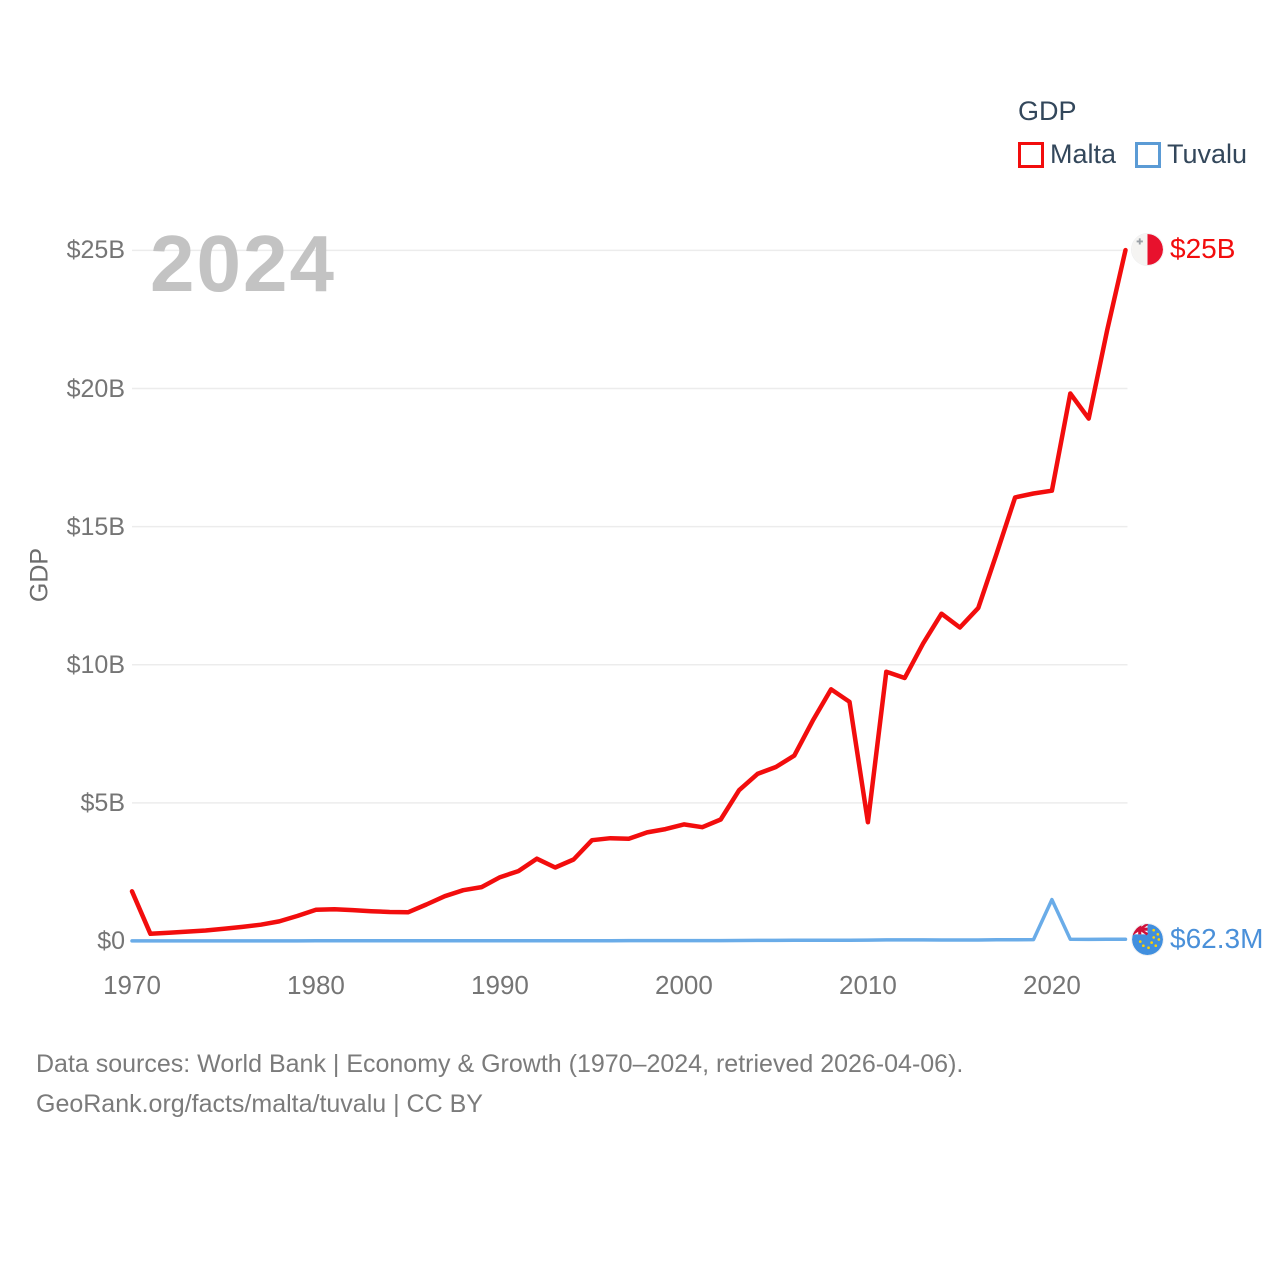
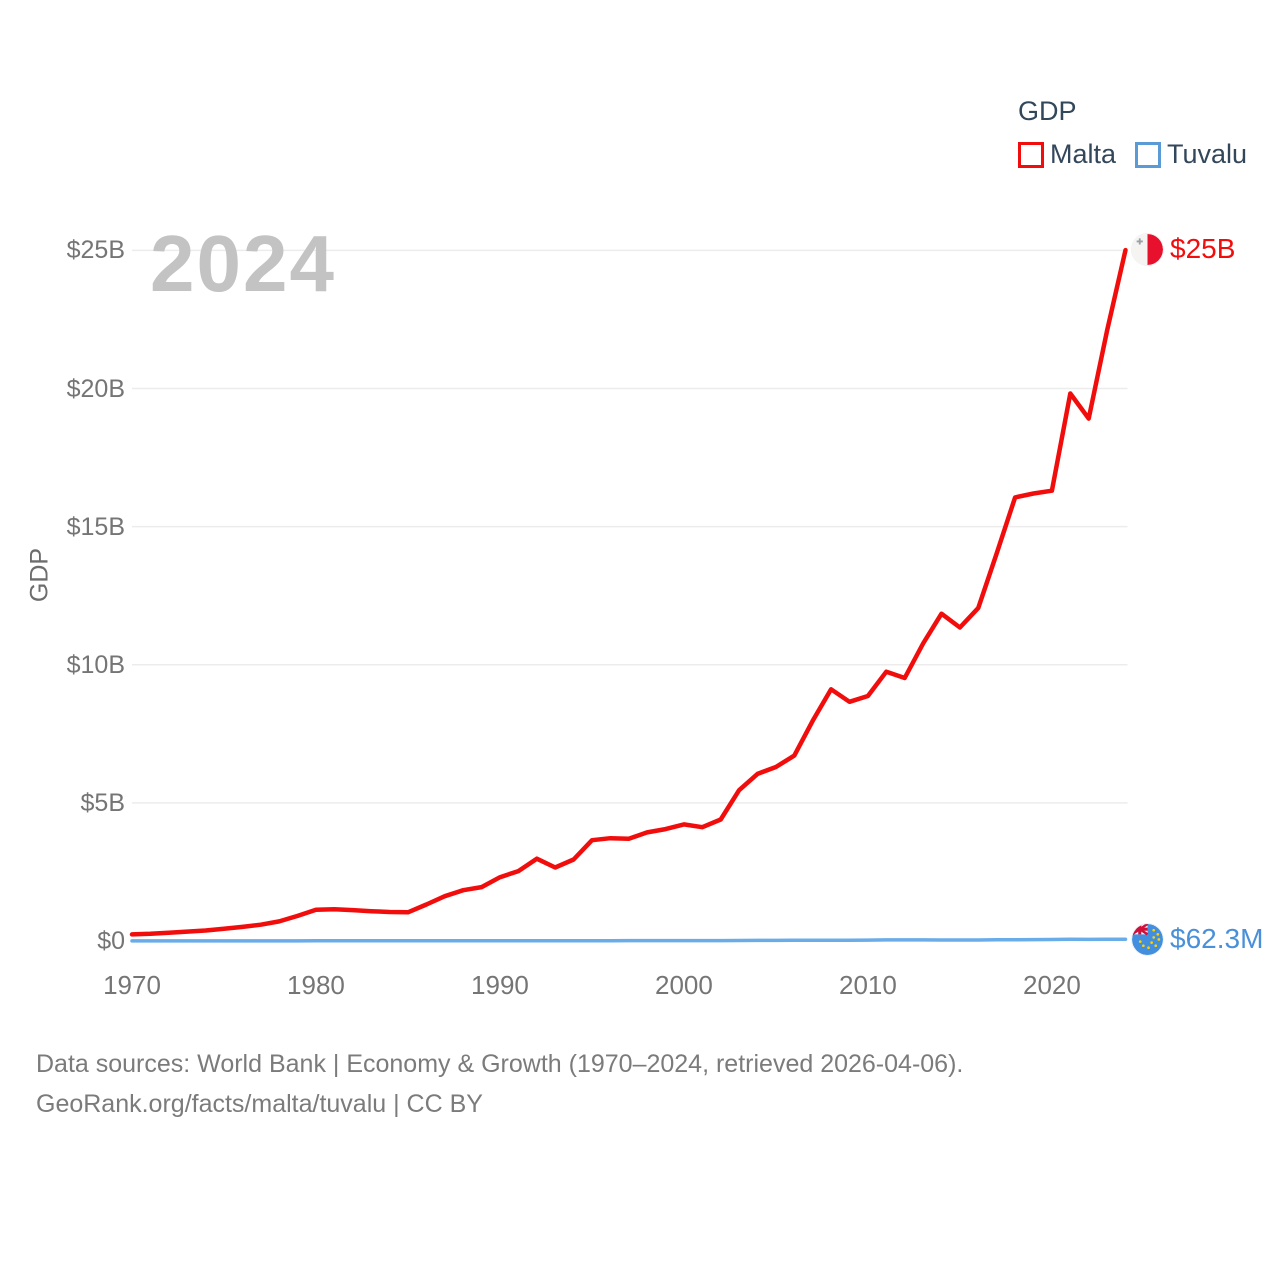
Malta/1970: $1.8B -> $0.2B
Malta/2010: $4.3B -> $8.9B
Tuvalu/2020: $1.5B -> $0.1B
